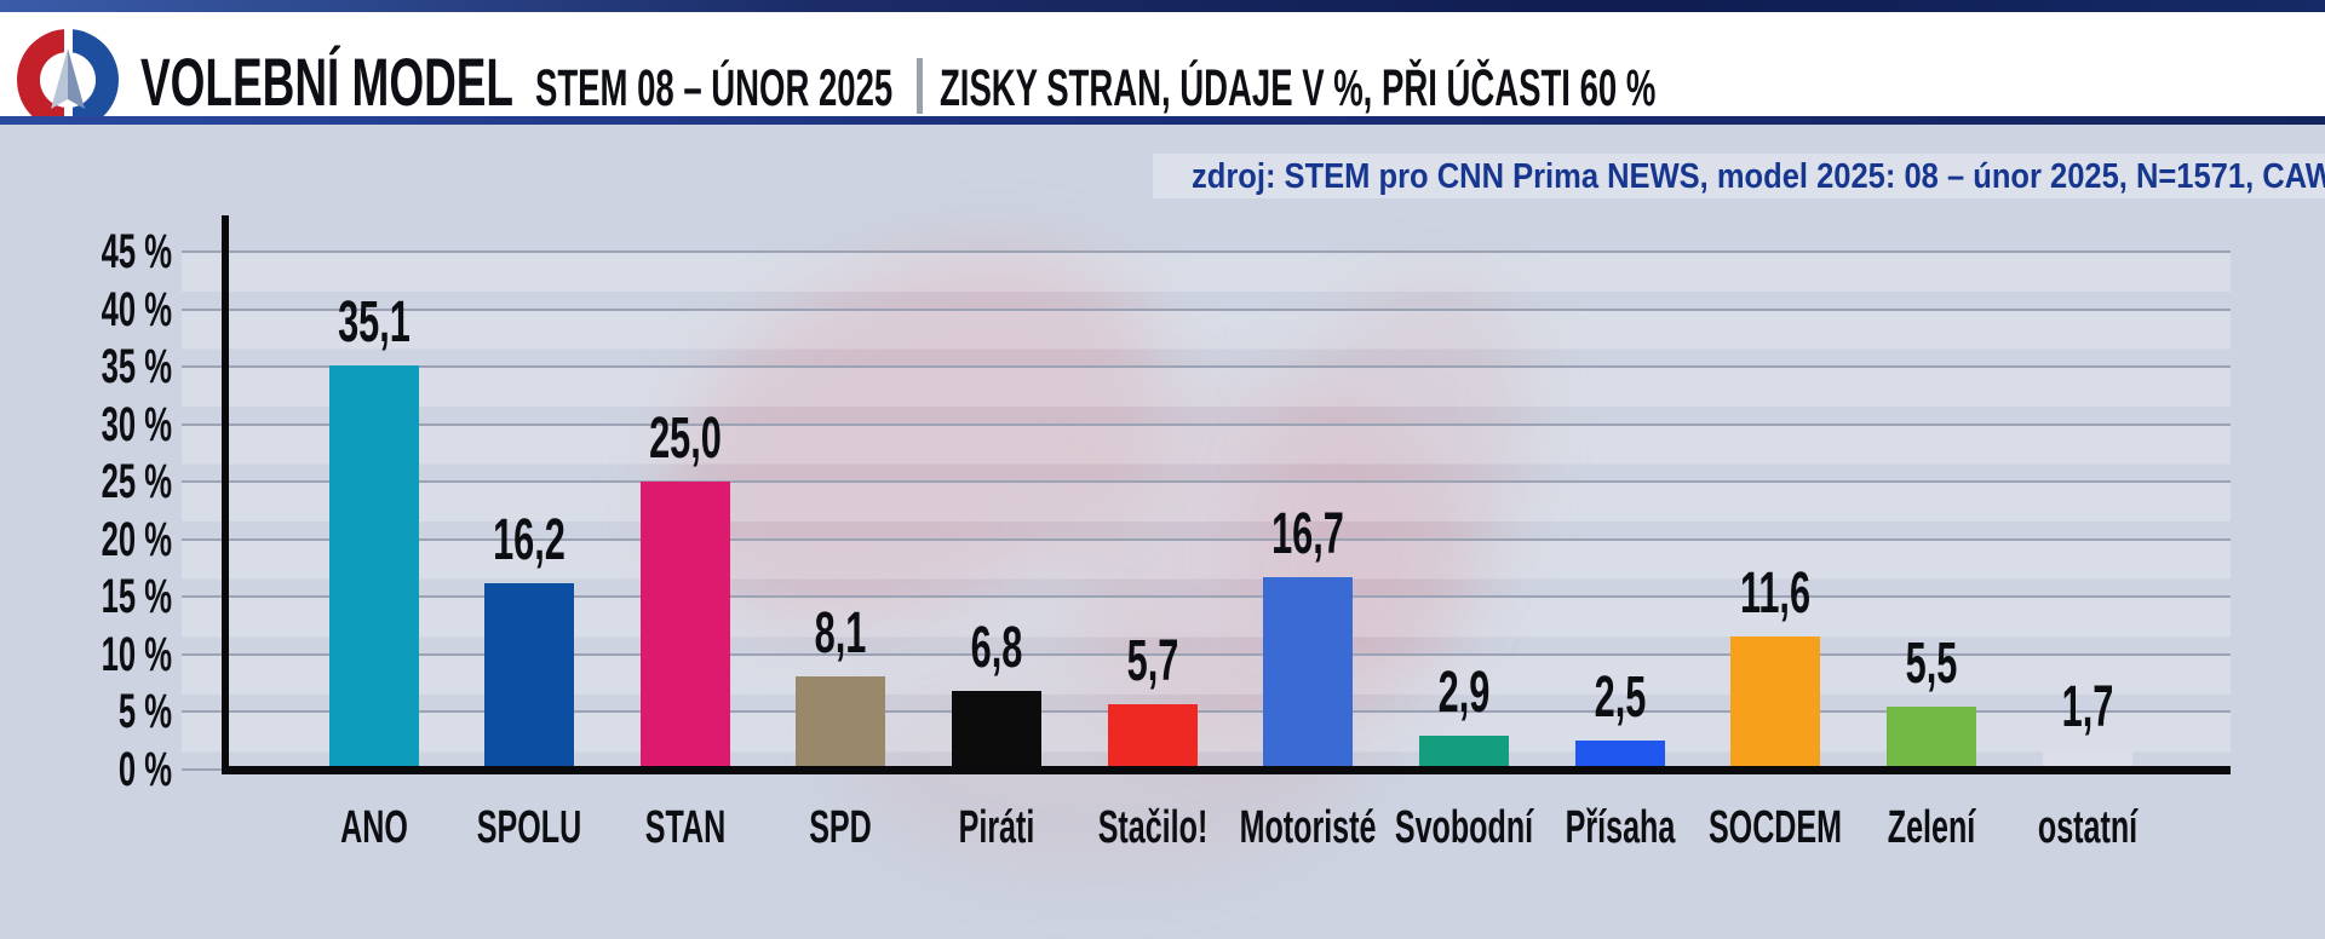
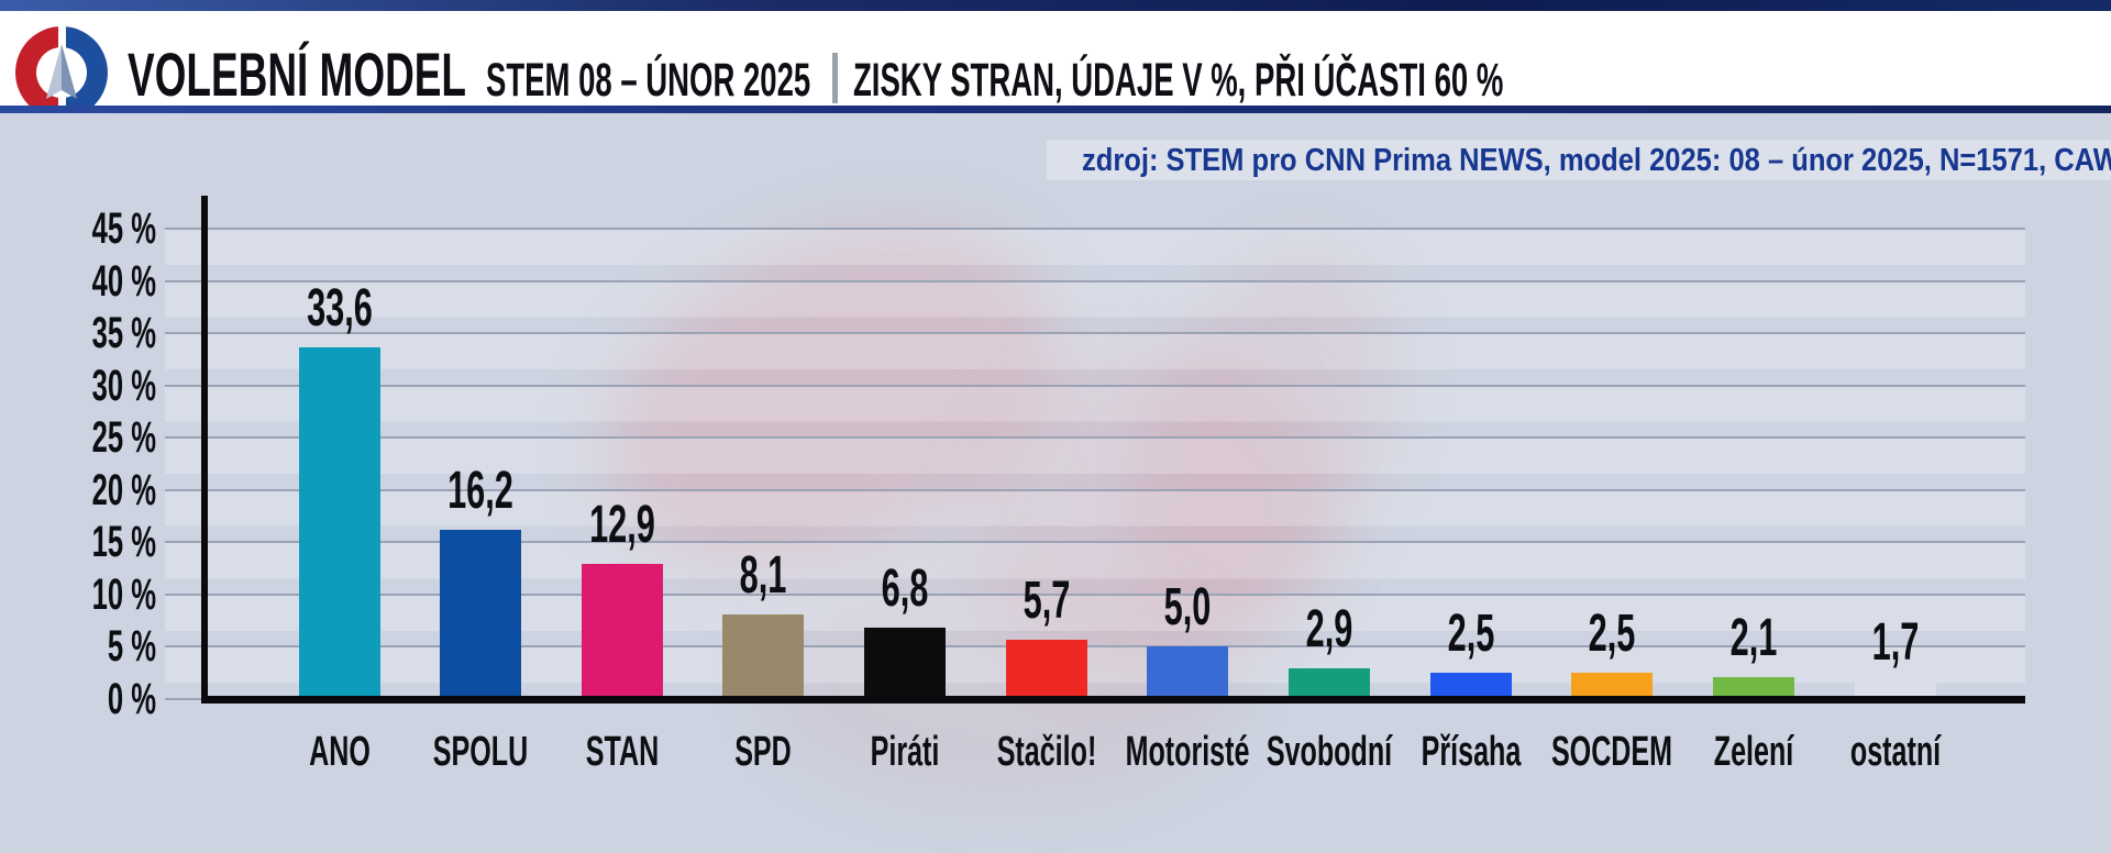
ANO: 35,1 -> 33,6
STAN: 25,0 -> 12,9
Motoristé: 16,7 -> 5,0
SOCDEM: 11,6 -> 2,5
Zelení: 5,5 -> 2,1
